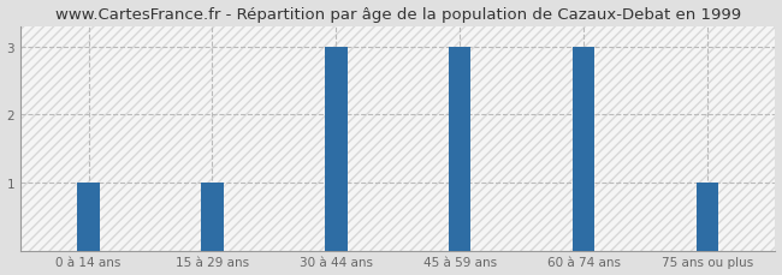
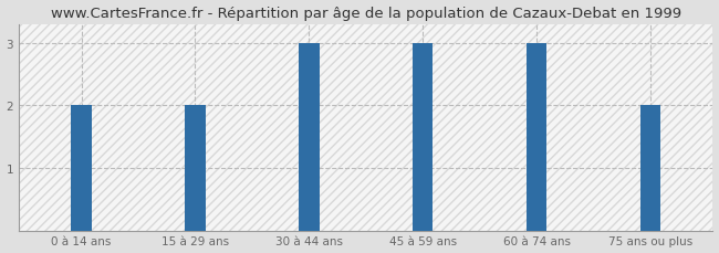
0 à 14 ans: 1 -> 2
15 à 29 ans: 1 -> 2
75 ans ou plus: 1 -> 2
